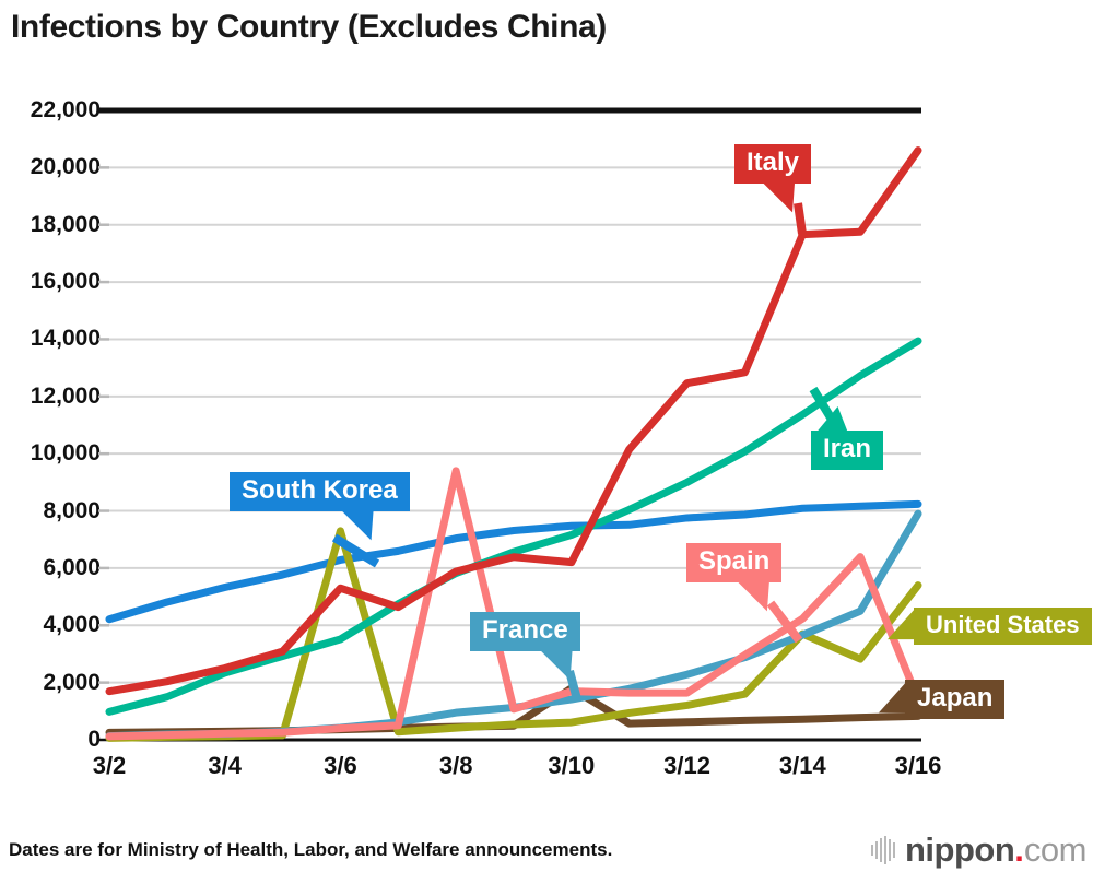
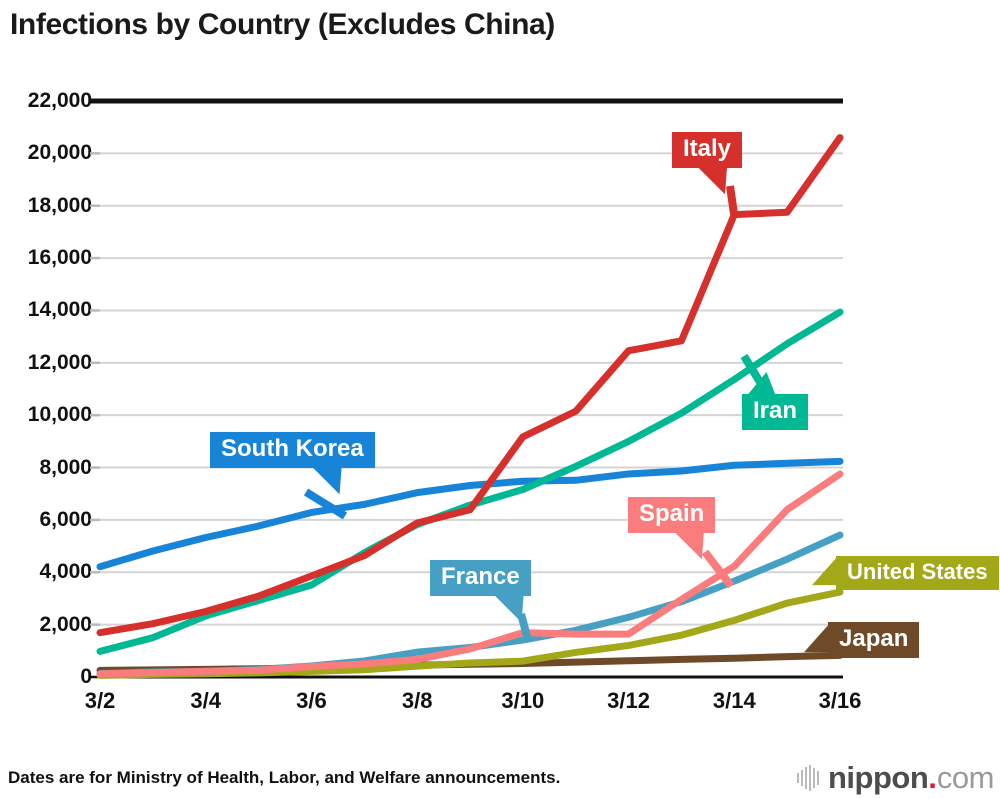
Italy/3/6: 5300 -> 3900
United States/3/6: 7300 -> 200
Spain/3/8: 9400 -> 700
Italy/3/10: 6200 -> 9200
Japan/3/10: 1800 -> 500
United States/3/14: 3700 -> 2200
Spain/3/16: 1400 -> 7800
France/3/16: 7900 -> 5400
United States/3/16: 5400 -> 3200
